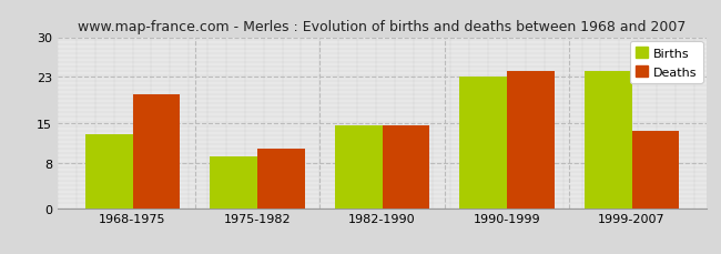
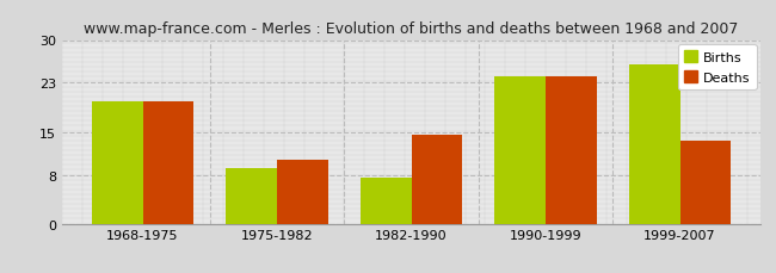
Births/1968-1975: 13.0 -> 20.0
Births/1982-1990: 14.6 -> 7.5
Births/1990-1999: 23.0 -> 24.0
Births/1999-2007: 24.0 -> 26.0
